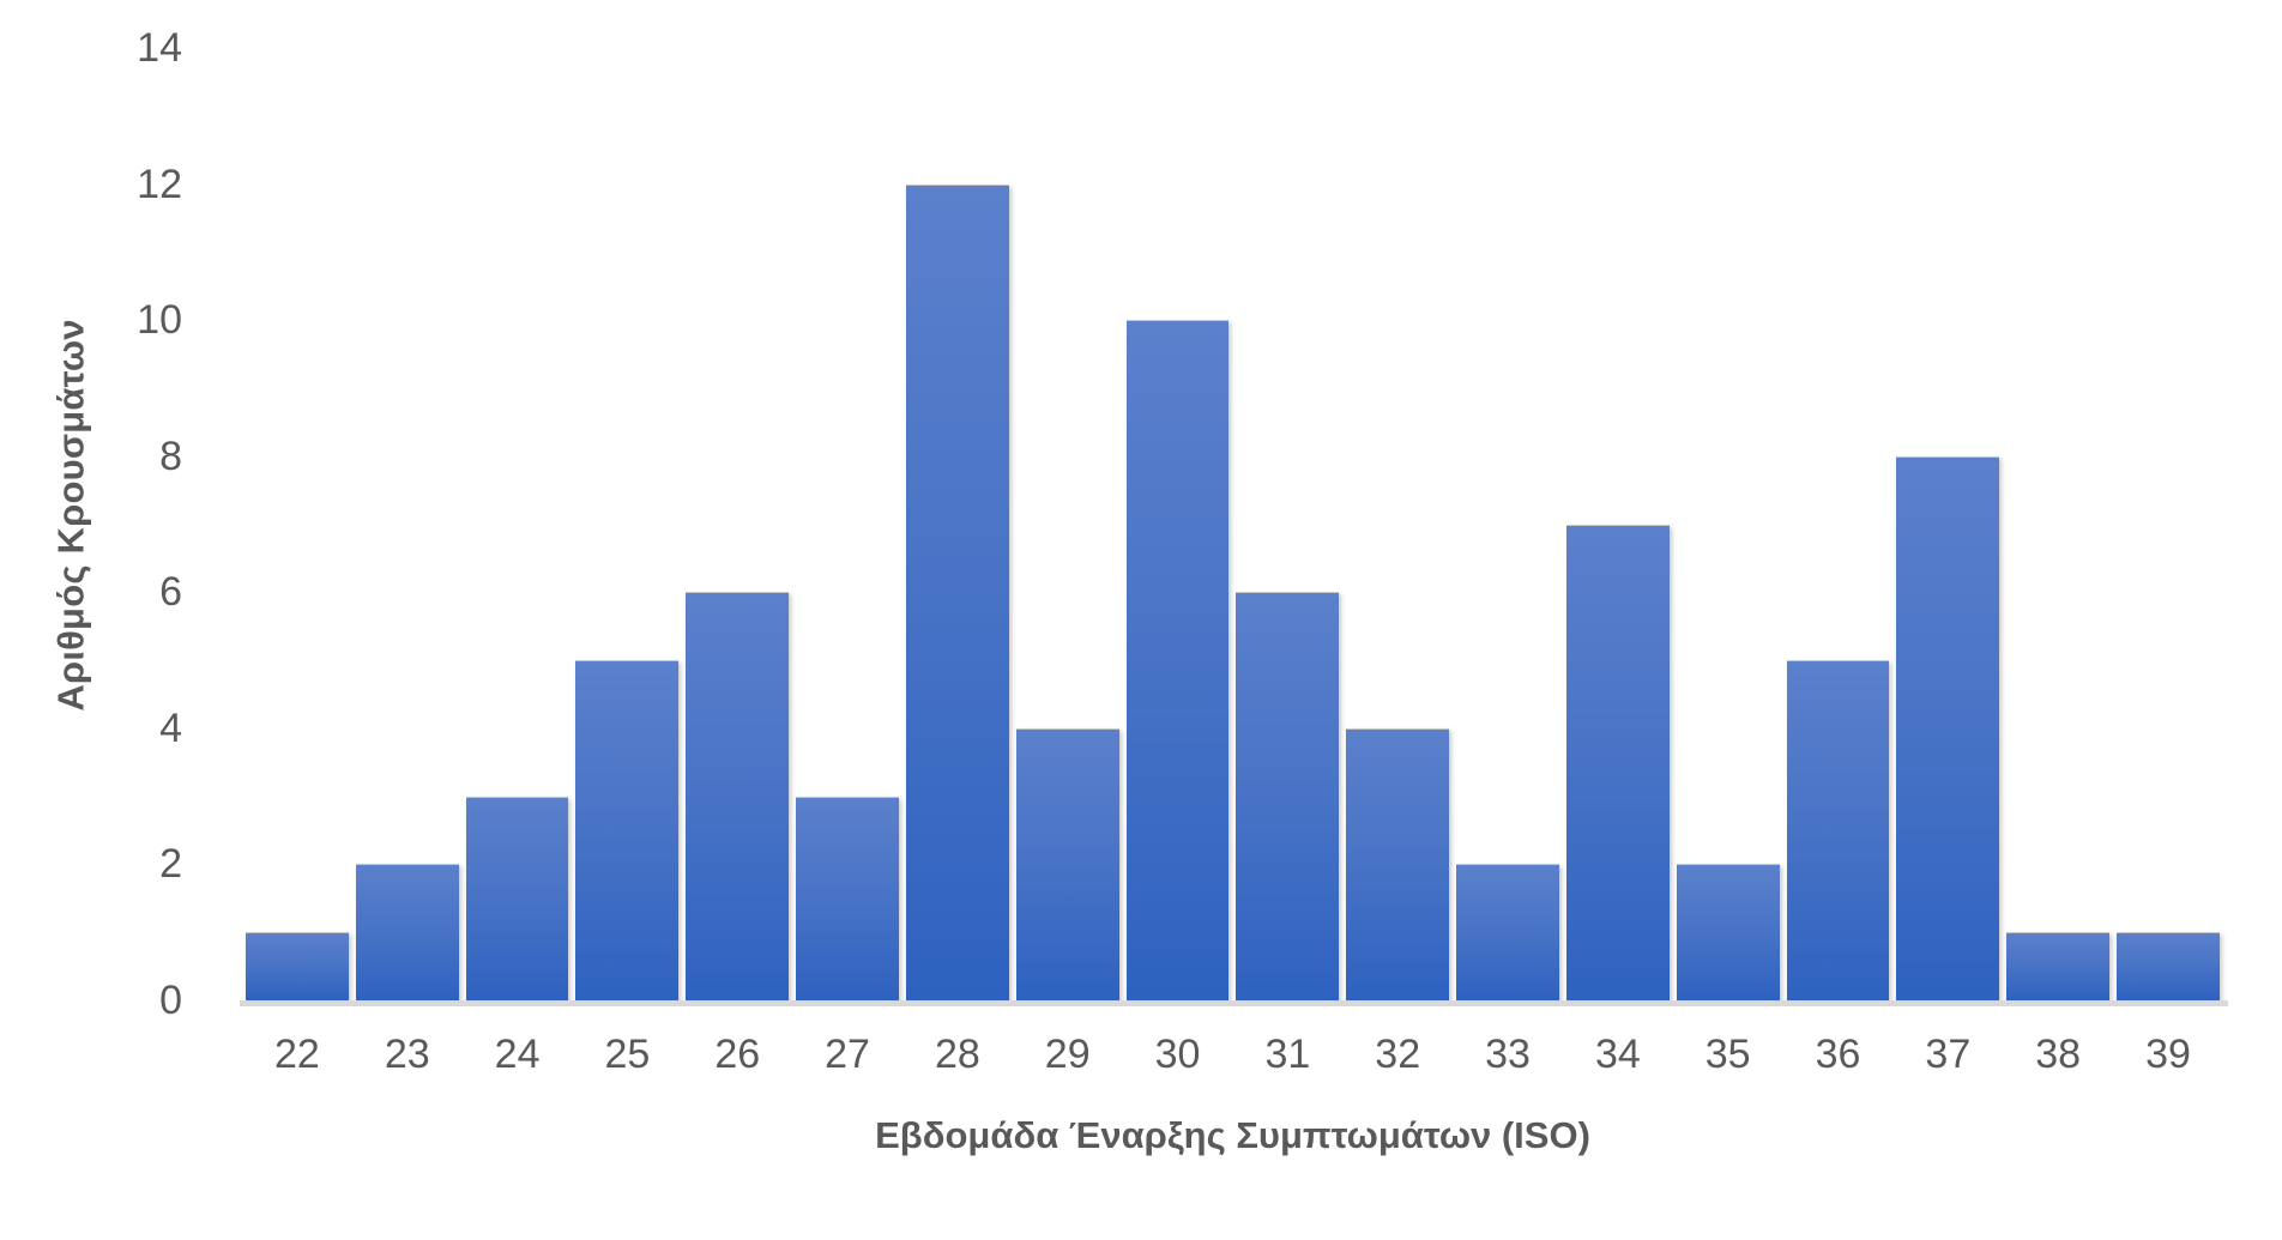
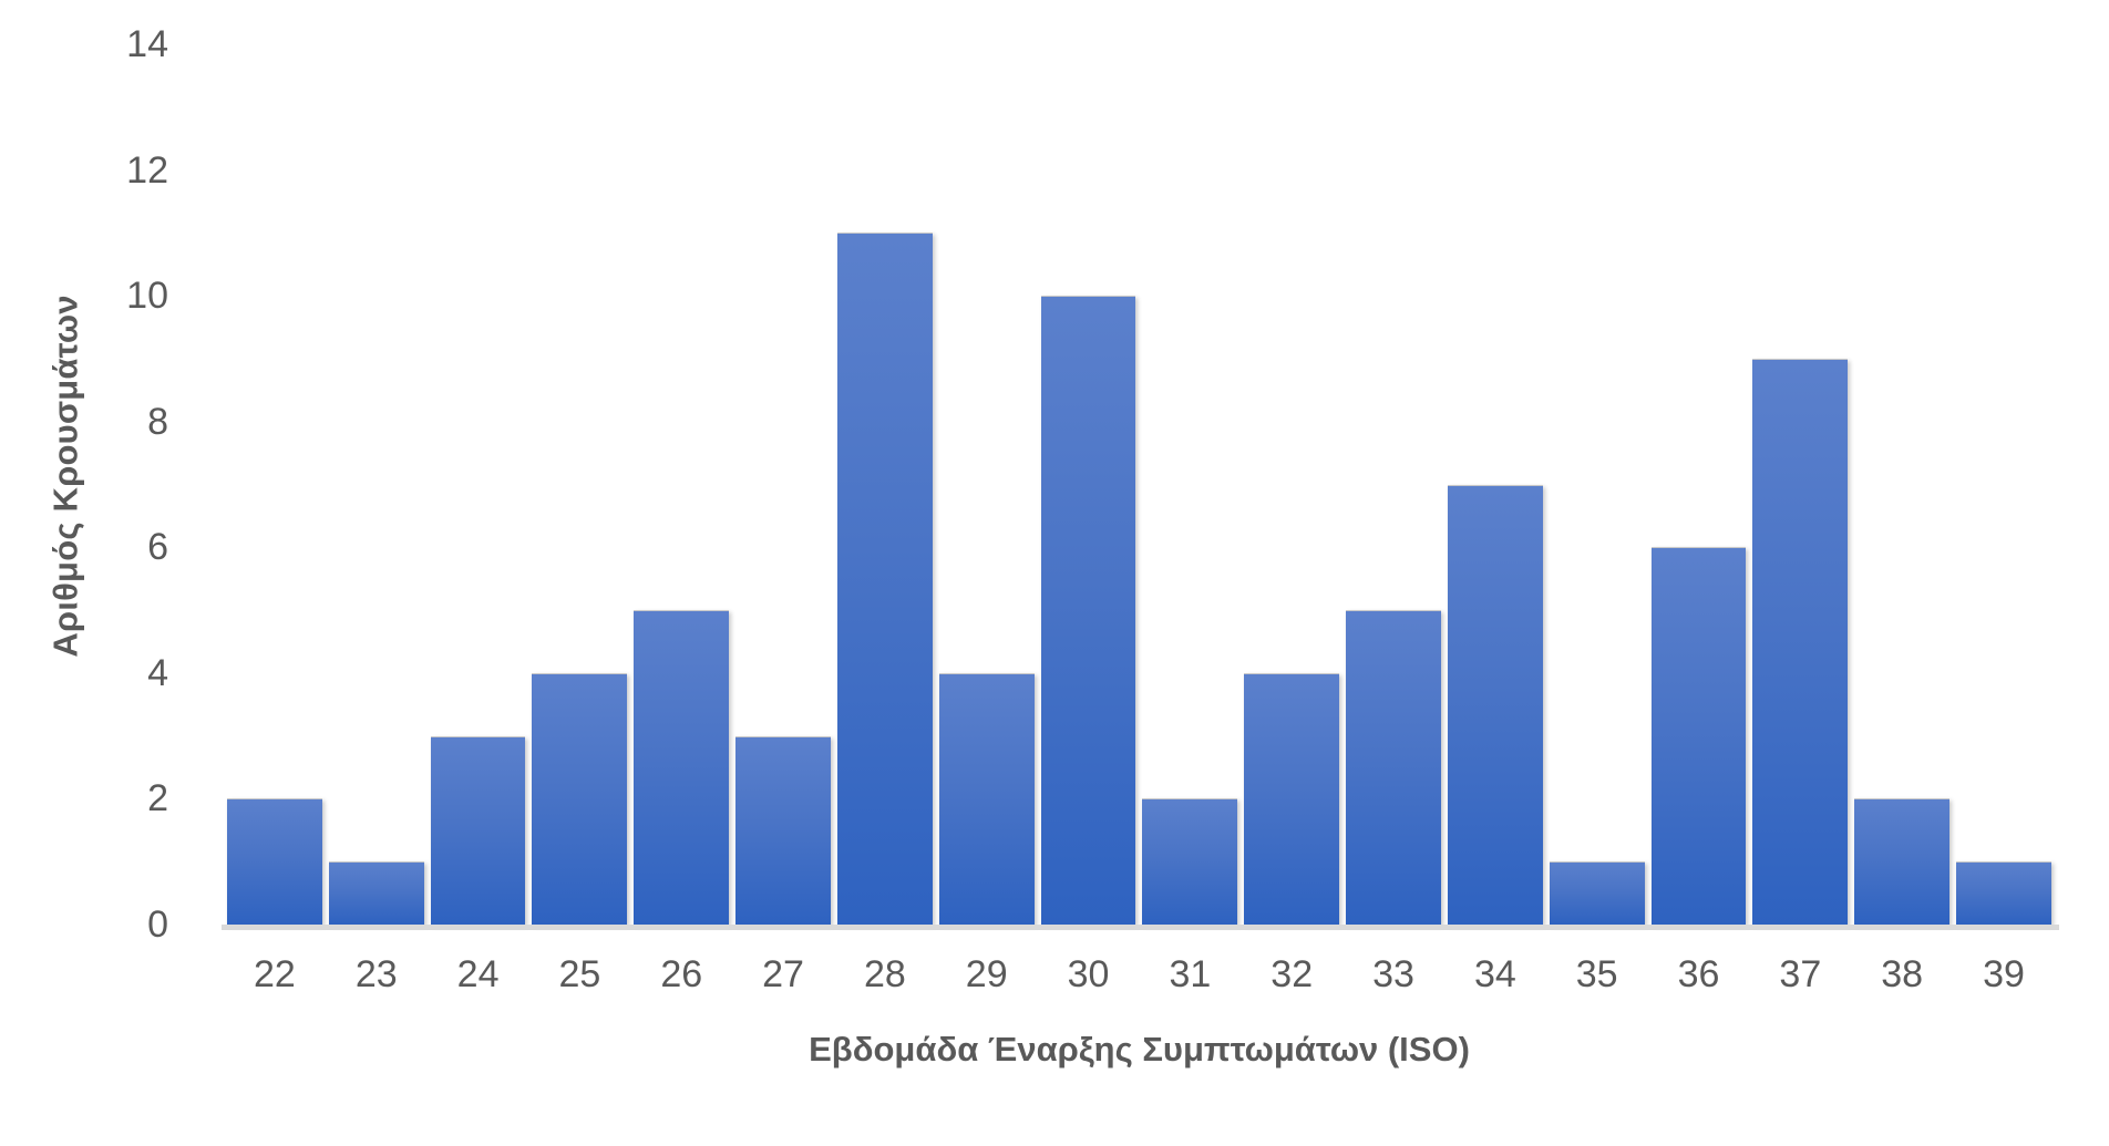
22: 1 -> 2
23: 2 -> 1
25: 5 -> 4
26: 6 -> 5
28: 12 -> 11
31: 6 -> 2
33: 2 -> 5
35: 2 -> 1
36: 5 -> 6
37: 8 -> 9
38: 1 -> 2
